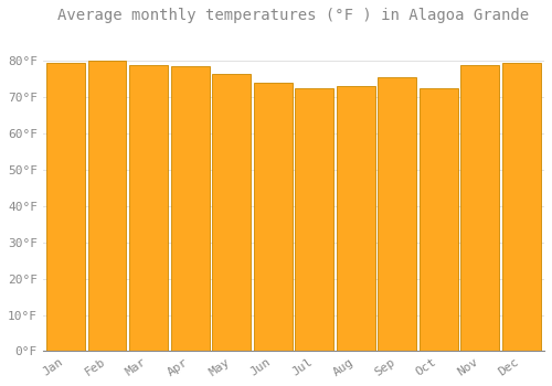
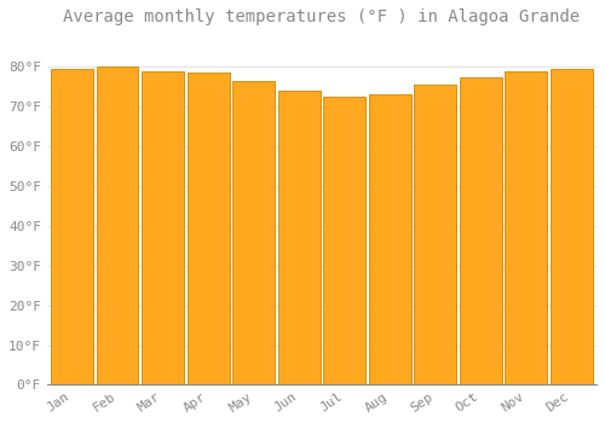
Oct: 72.5°F -> 77.5°F
